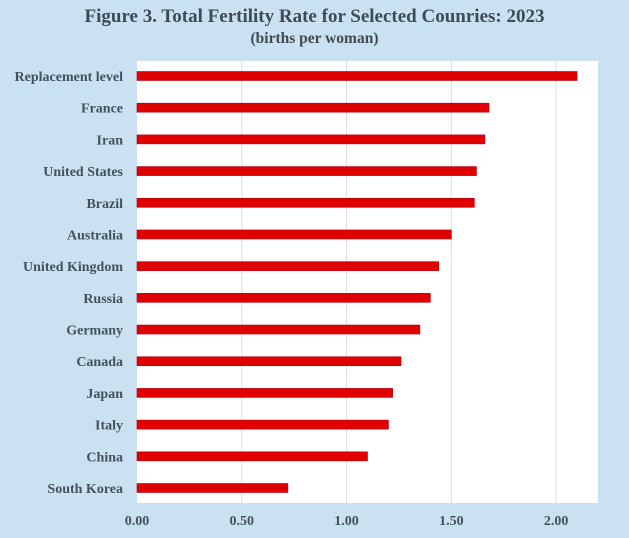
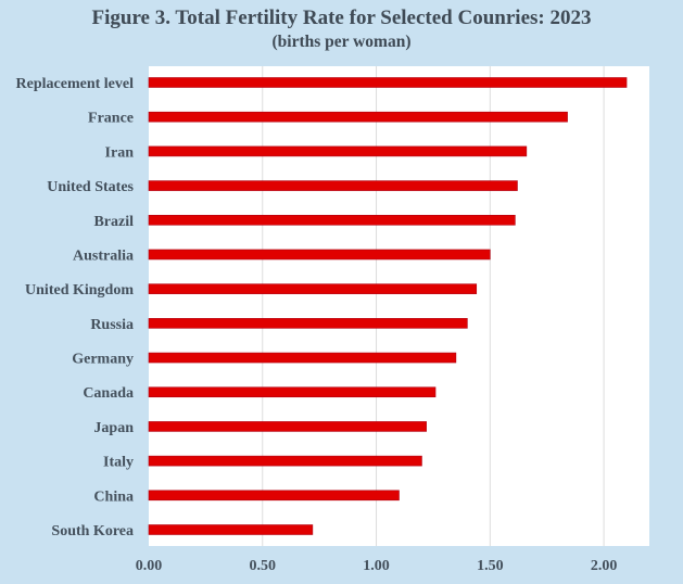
France: 1.68 -> 1.84
